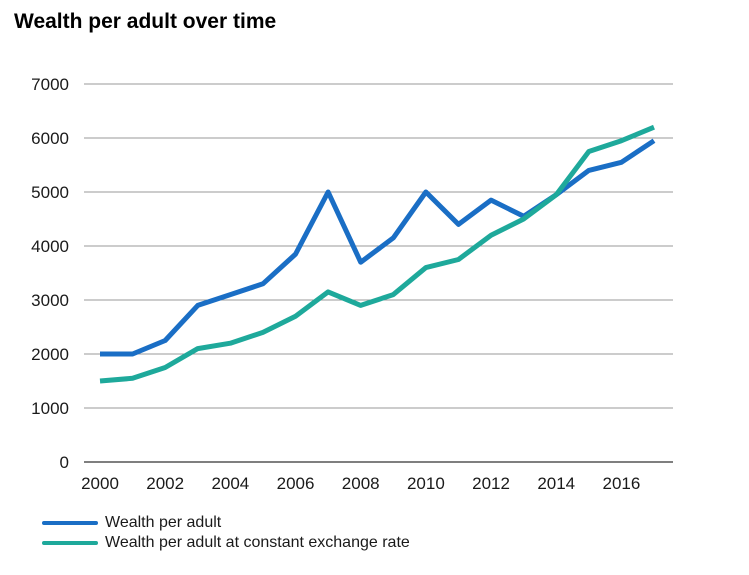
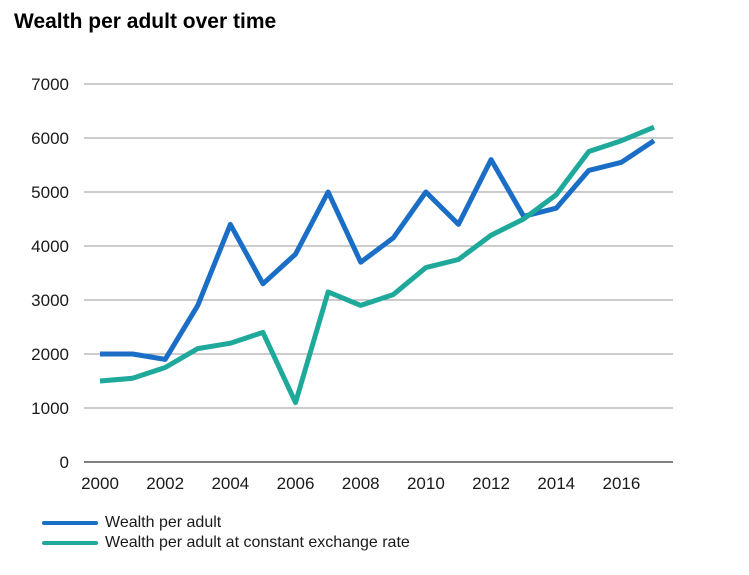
Wealth per adult/2002: 2200 -> 1900
Wealth per adult/2004: 3100 -> 4400
Wealth per adult at constant exchange rate/2006: 2700 -> 1100
Wealth per adult/2012: 4800 -> 5600
Wealth per adult/2014: 5000 -> 4700
